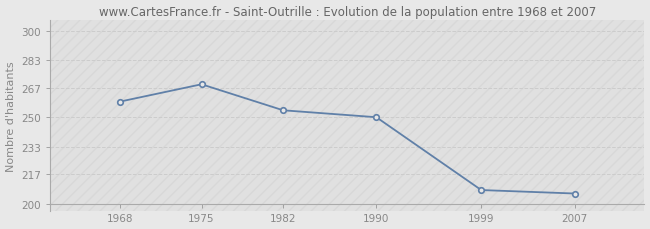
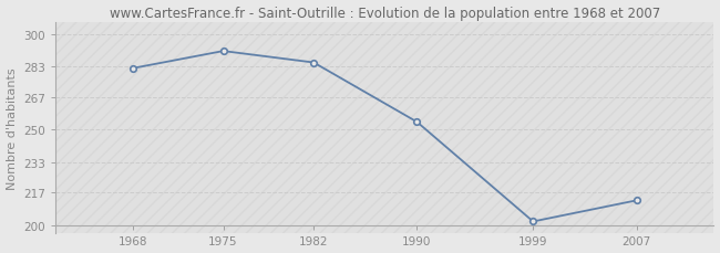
1968: 259 -> 282
1975: 269 -> 291
1982: 254 -> 285
1990: 250 -> 254
1999: 208 -> 202
2007: 206 -> 213
